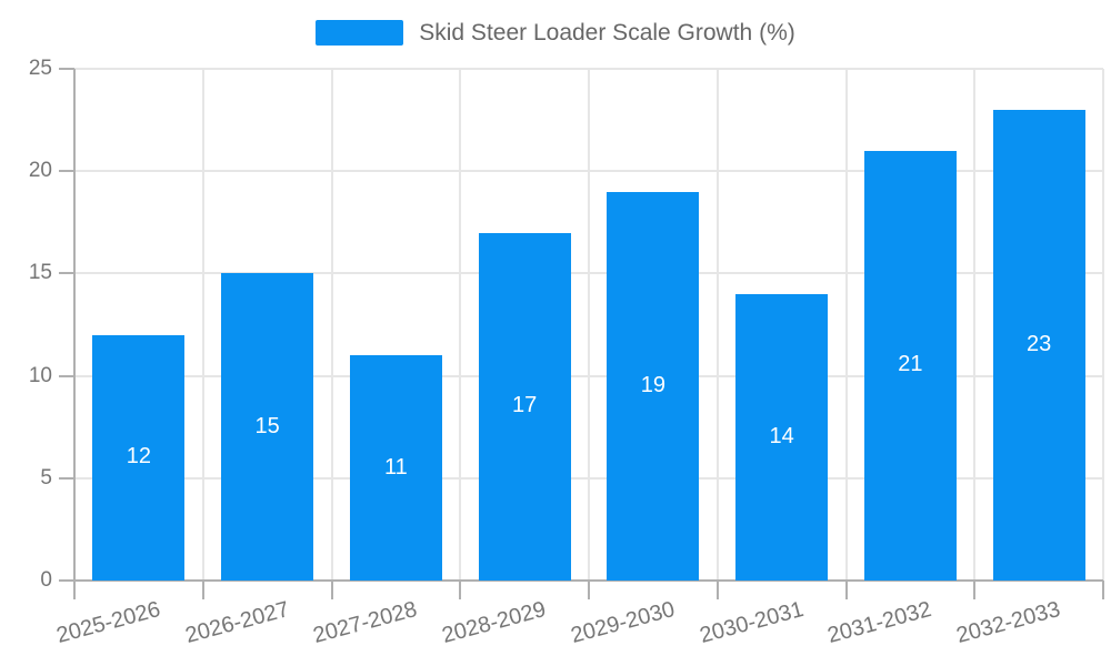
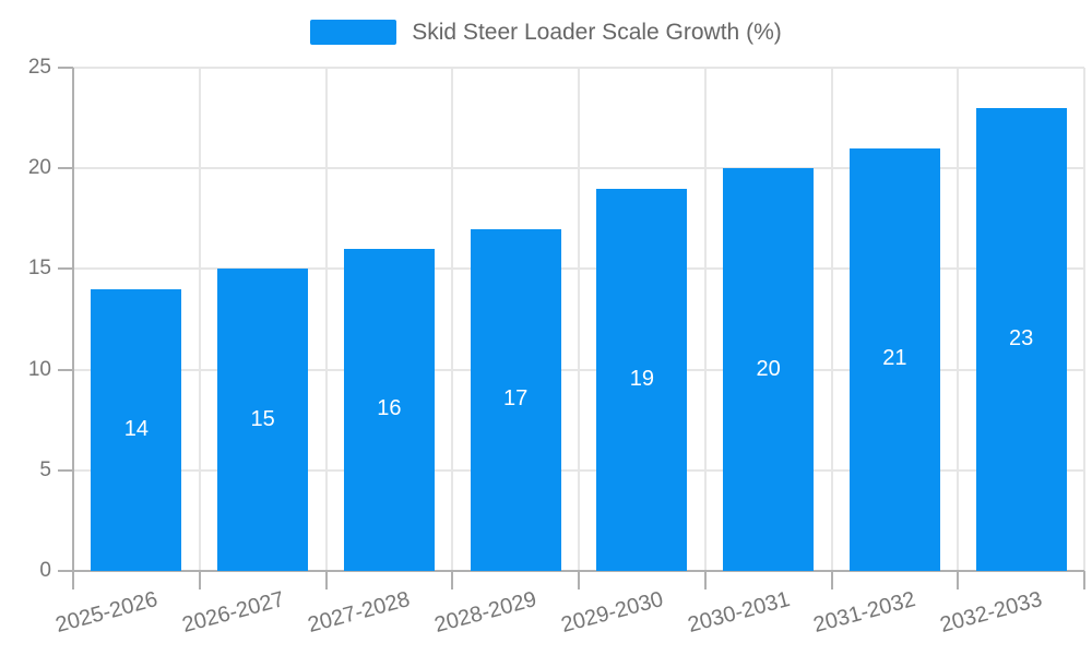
2025-2026: 12 -> 14
2027-2028: 11 -> 16
2030-2031: 14 -> 20
